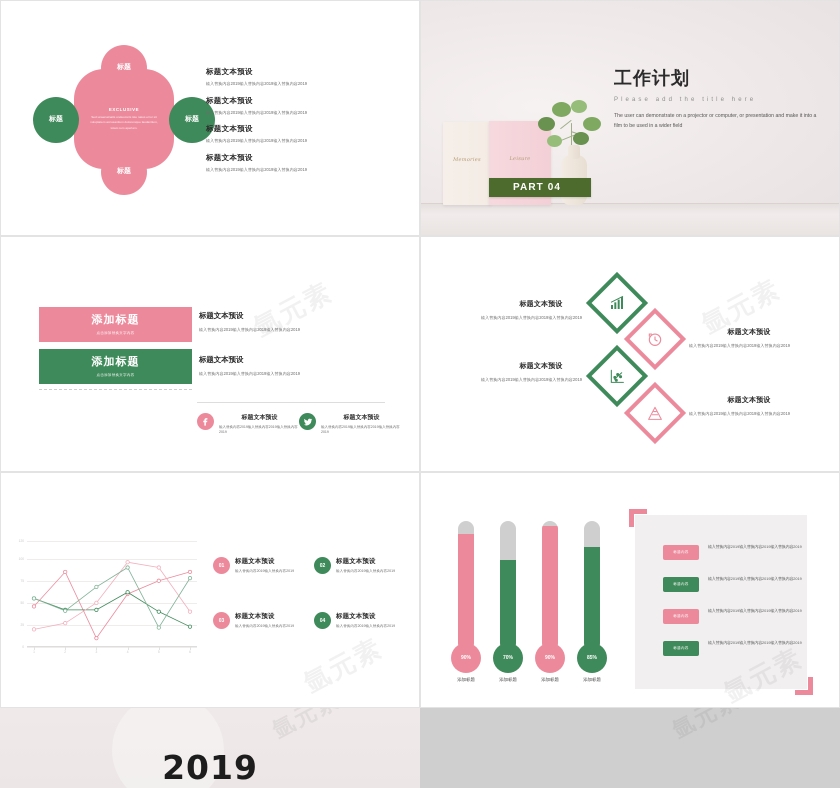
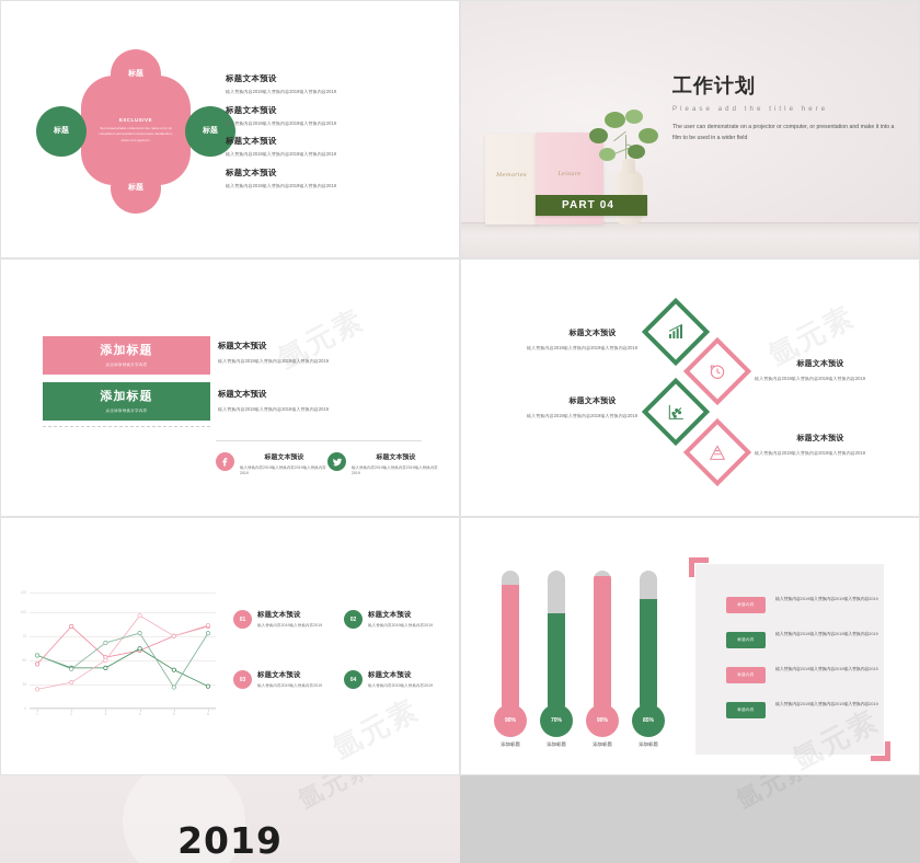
01/3: 10 -> 50
04/4: 90 -> 80
03/5: 90 -> 80
03/6: 40 -> 90
